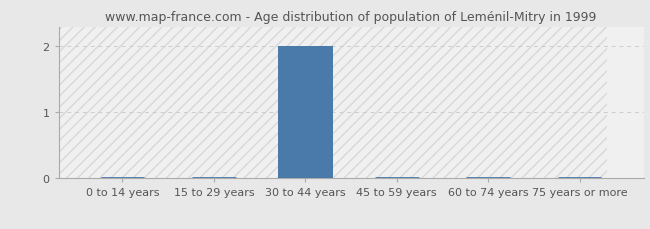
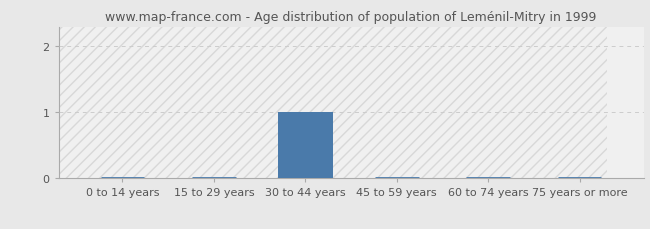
30 to 44 years: 2 -> 1
